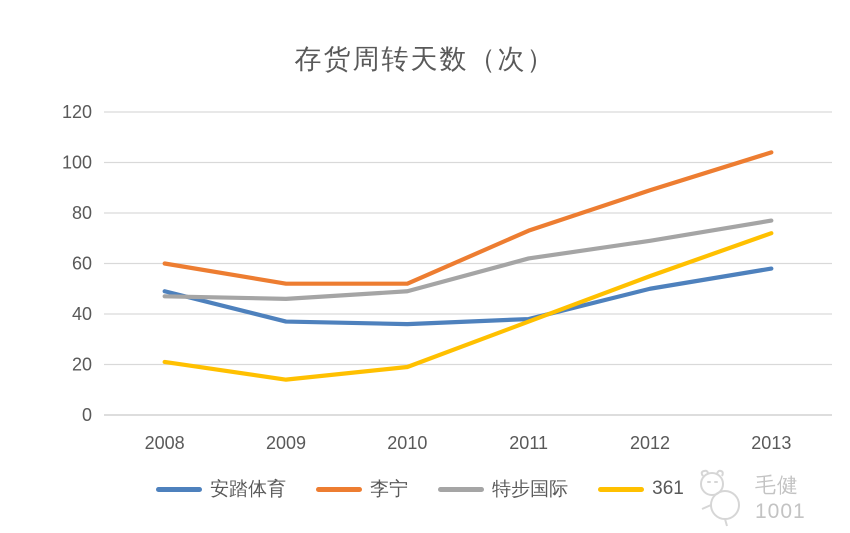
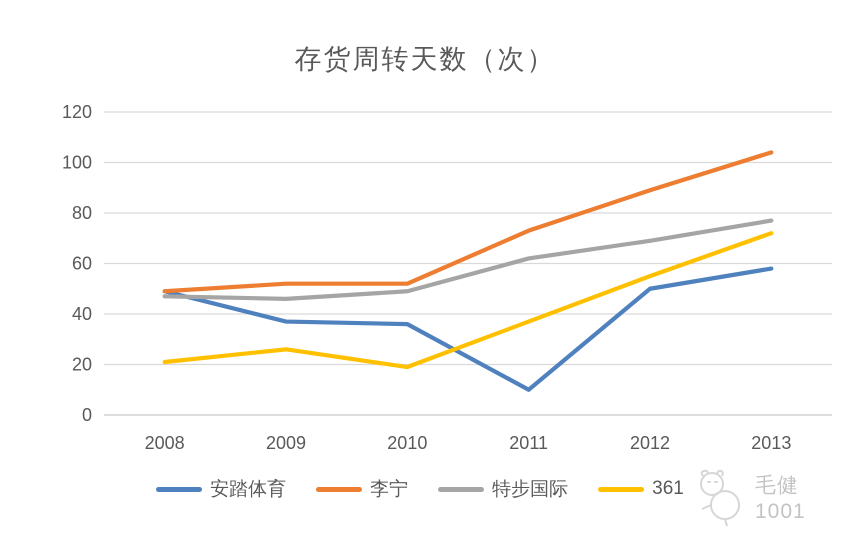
李宁/2008: 60 -> 49
361/2009: 14 -> 26
安踏体育/2011: 38 -> 10
